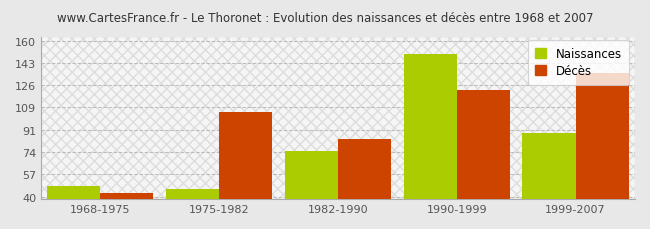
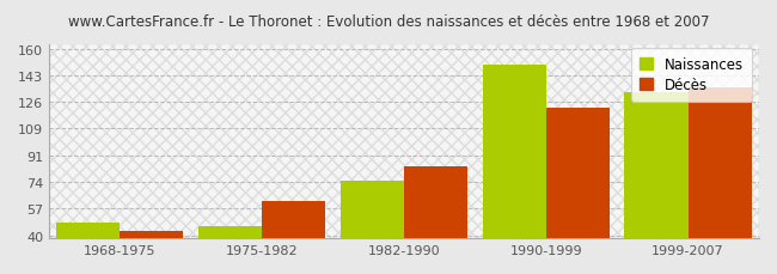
Décès/1975-1982: 105 -> 62
Naissances/1999-2007: 89 -> 132
